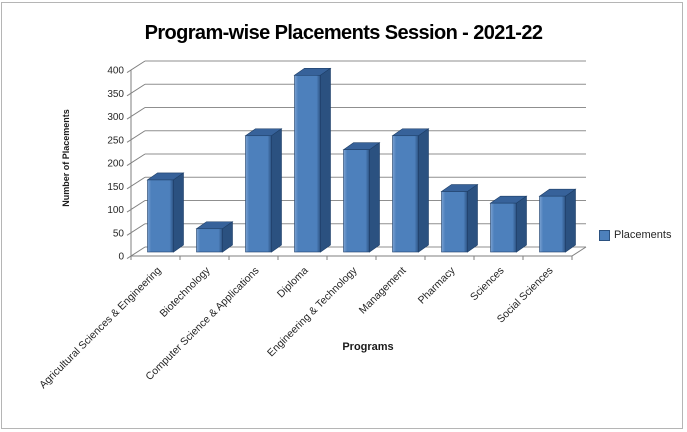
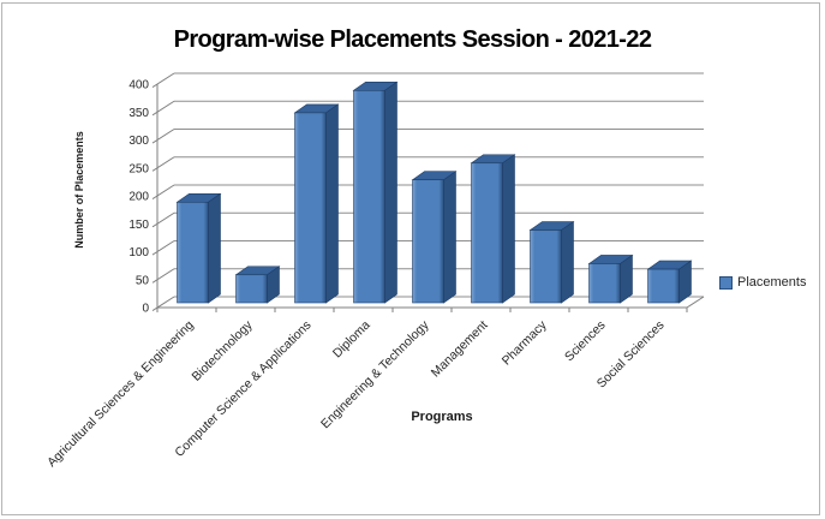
Agricultural Sciences & Engineering: 160 -> 180
Computer Science & Applications: 250 -> 340
Sciences: 100 -> 70
Social Sciences: 120 -> 60
